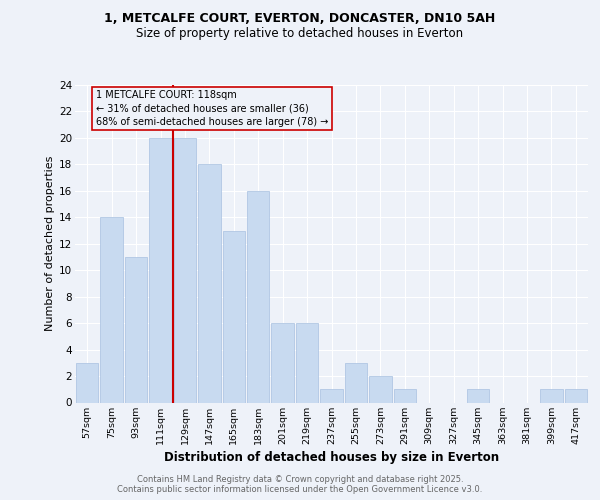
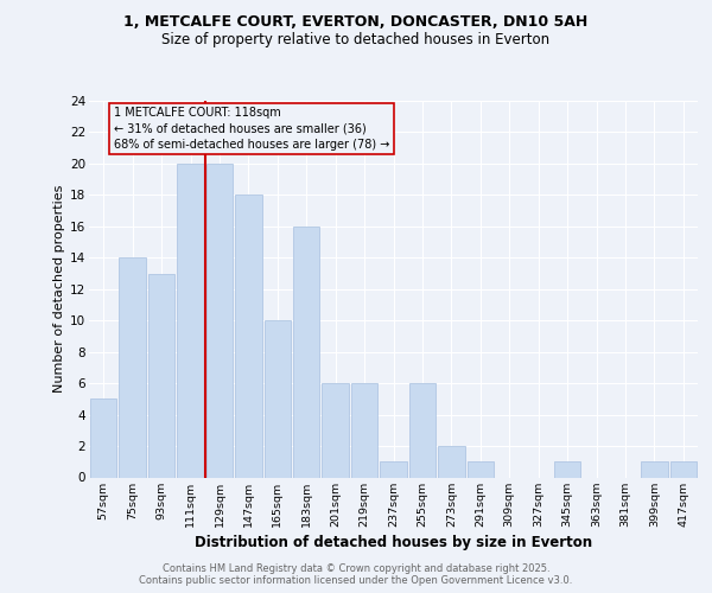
57sqm: 3 -> 5
93sqm: 11 -> 13
165sqm: 13 -> 10
255sqm: 3 -> 6
